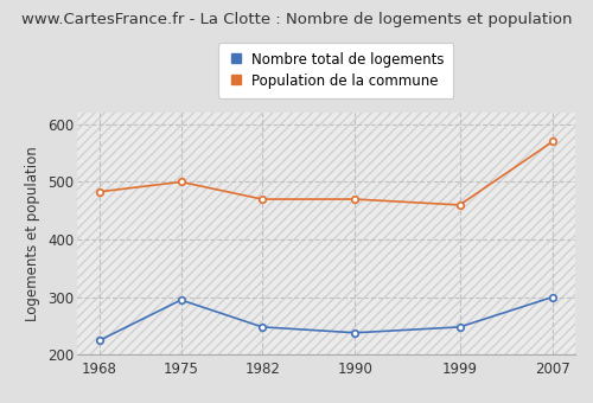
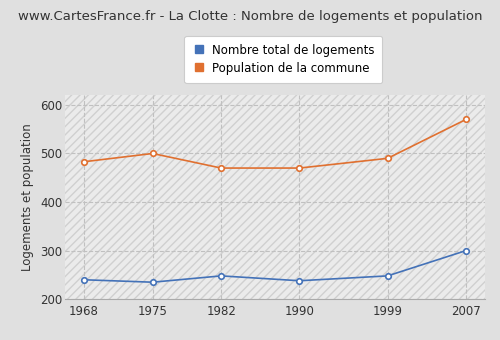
Nombre total de logements/1968: 225 -> 240
Nombre total de logements/1975: 295 -> 235
Population de la commune/1999: 460 -> 490
